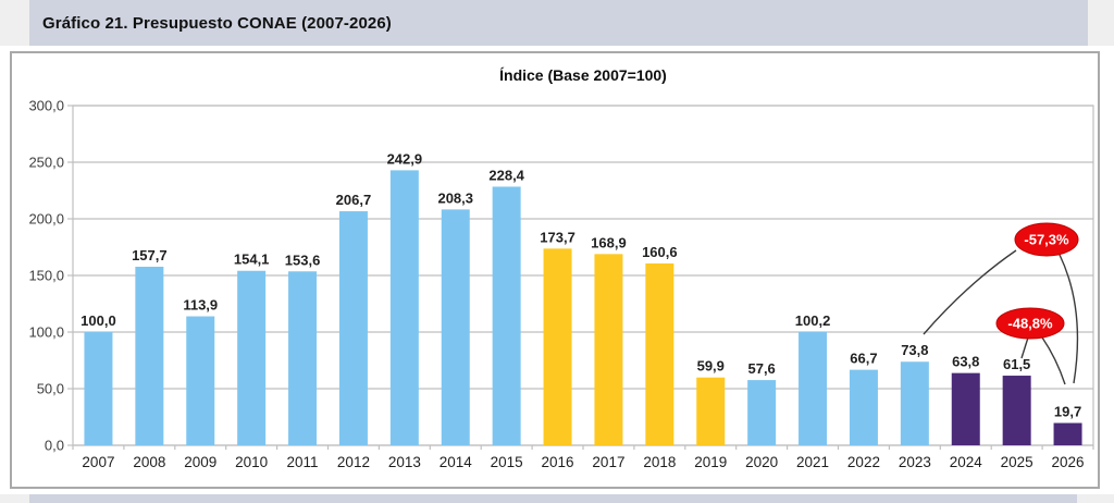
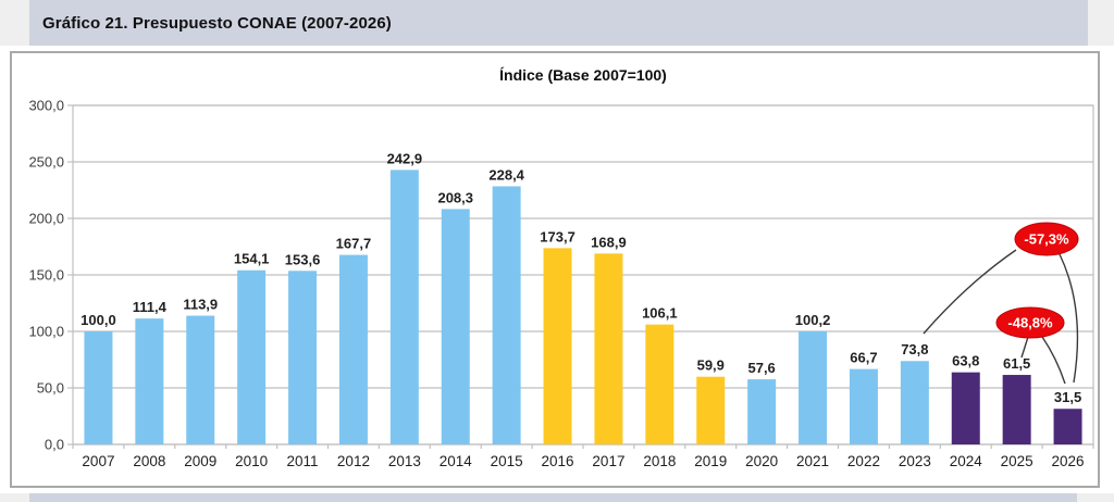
2008: 157,7 -> 111,4
2012: 206,7 -> 167,7
2018: 160,6 -> 106,1
2026: 19,7 -> 31,5
